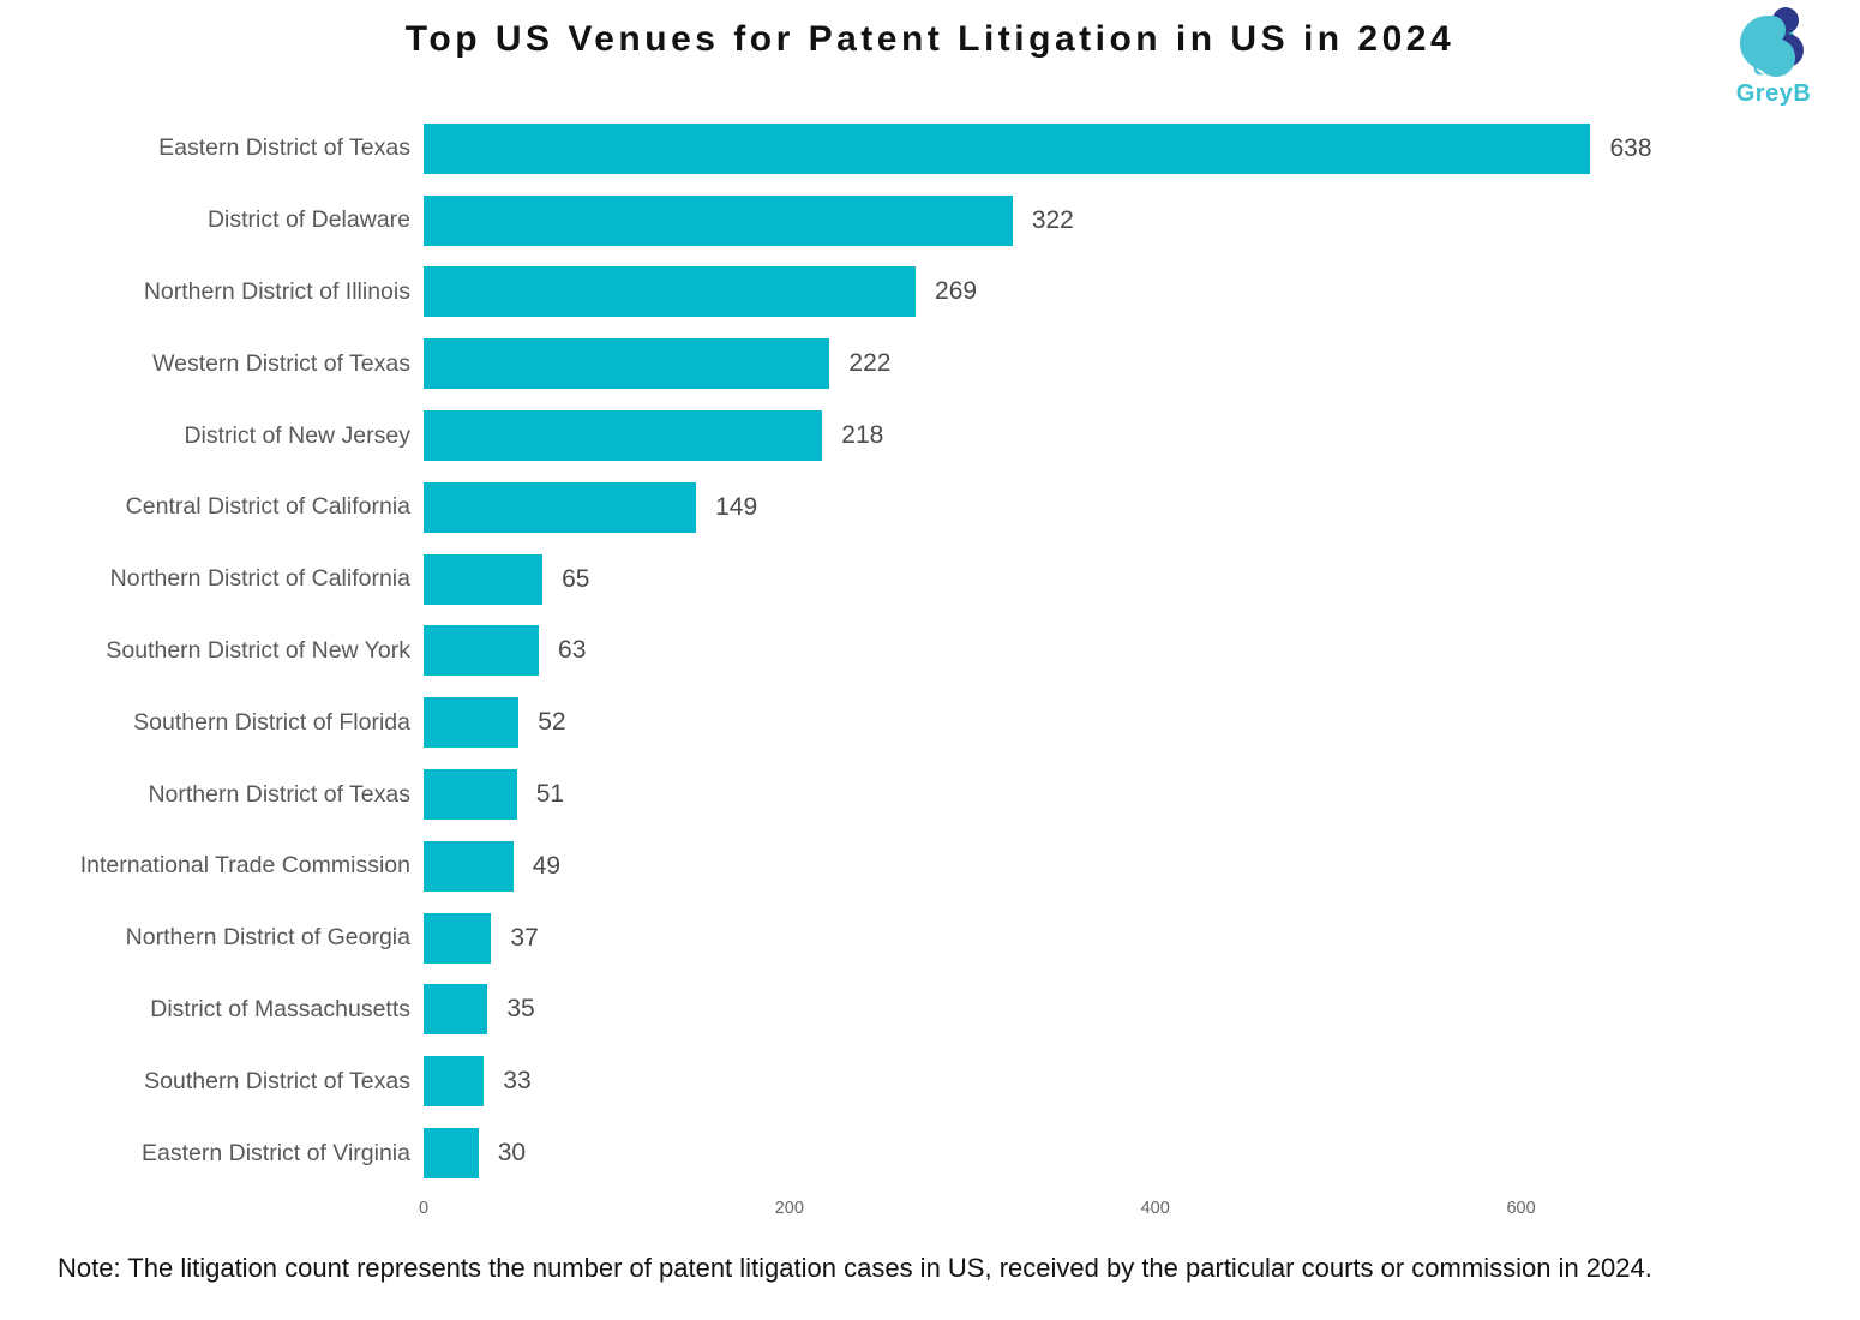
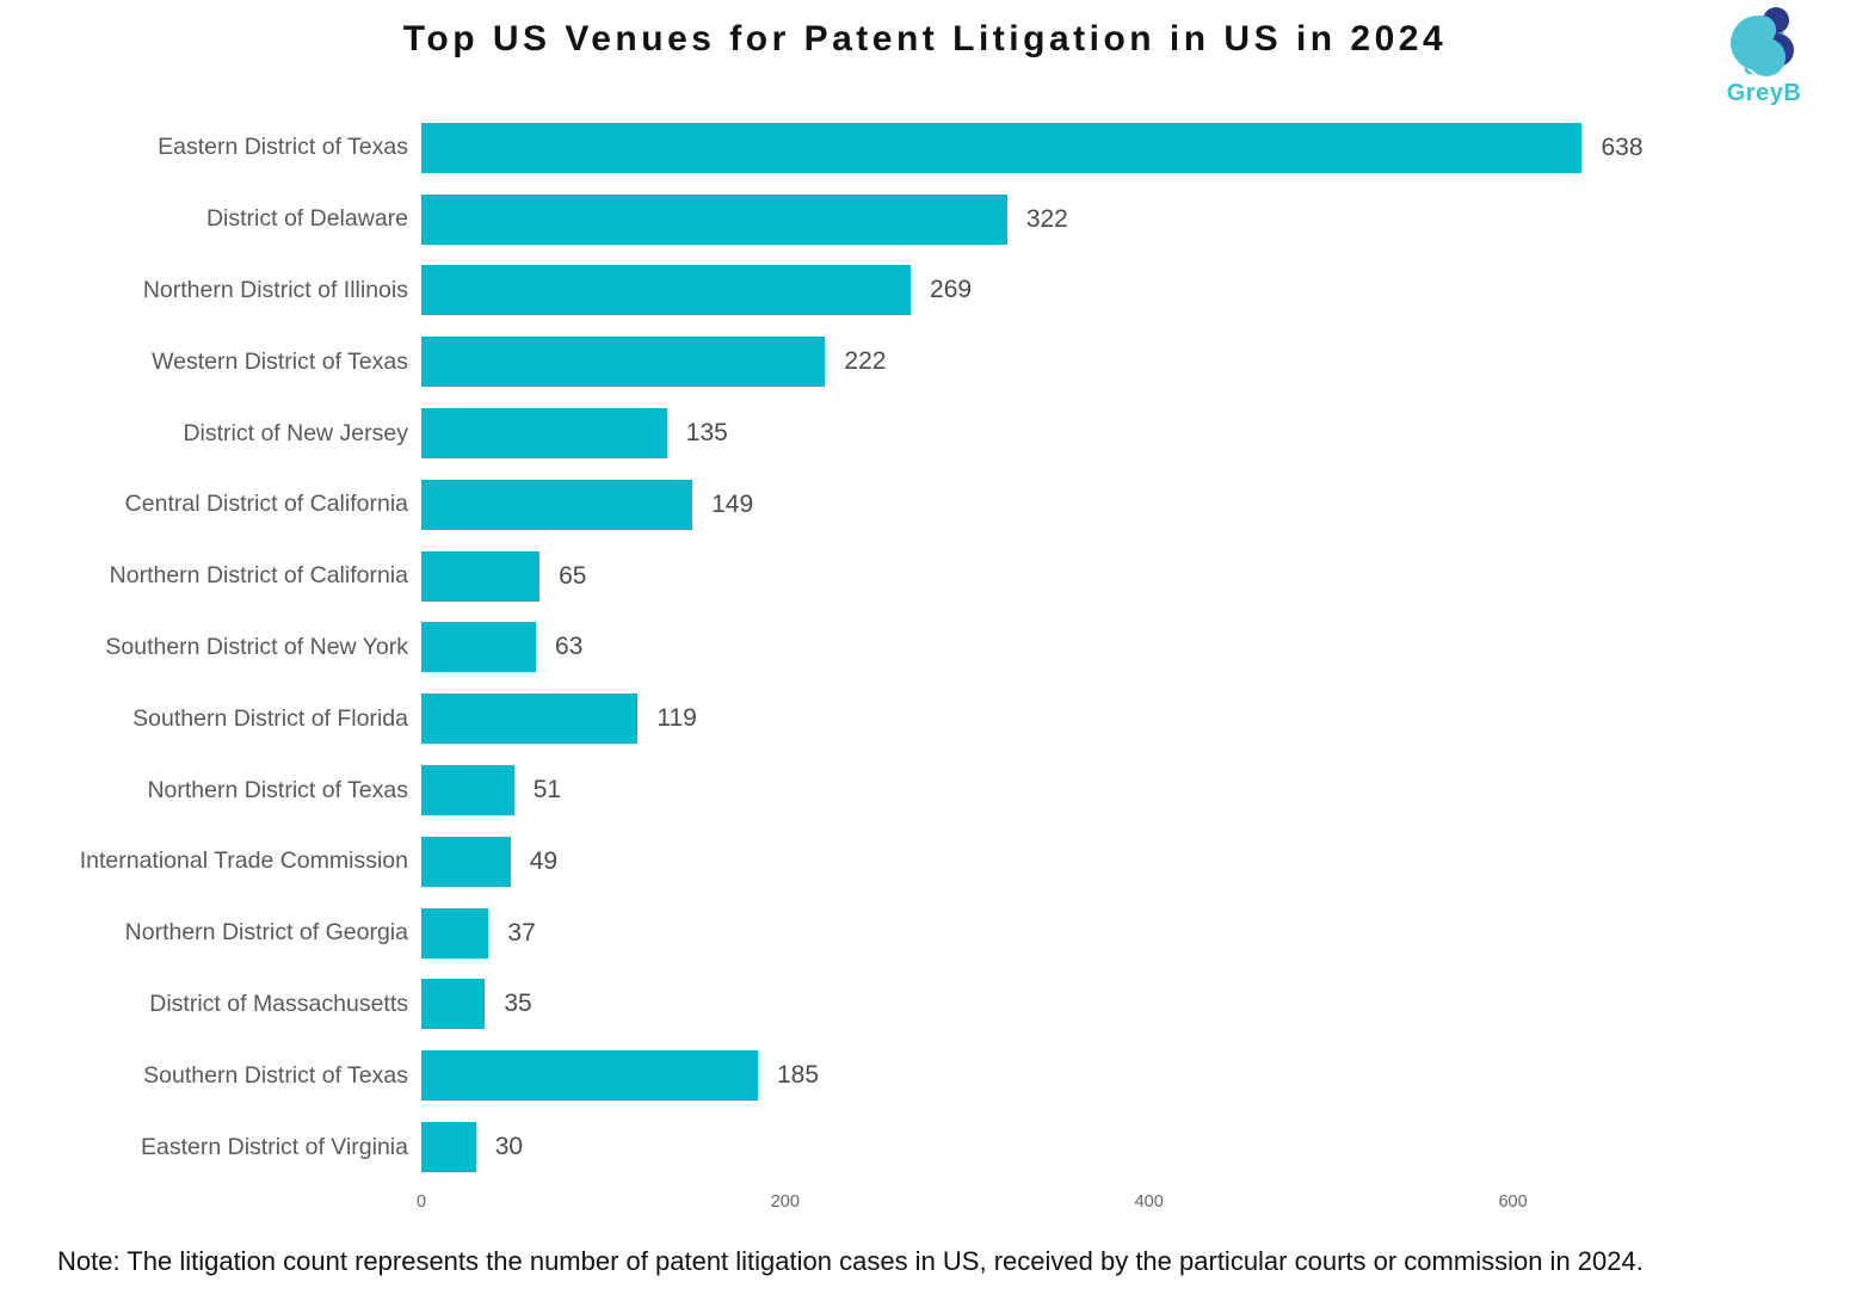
District of New Jersey: 218 -> 135
Southern District of Florida: 52 -> 119
Southern District of Texas: 33 -> 185
